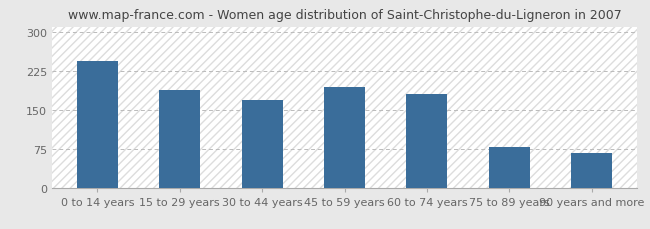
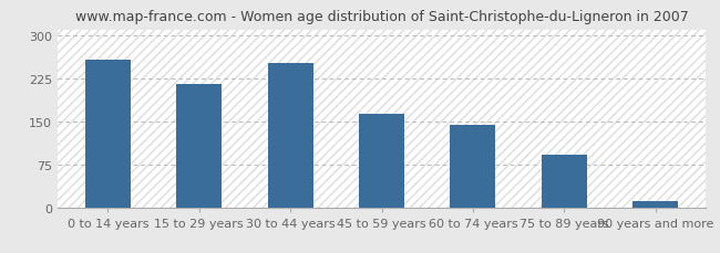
0 to 14 years: 244 -> 258
15 to 29 years: 188 -> 215
30 to 44 years: 168 -> 252
45 to 59 years: 194 -> 163
60 to 74 years: 180 -> 143
75 to 89 years: 78 -> 92
90 years and more: 66 -> 10
